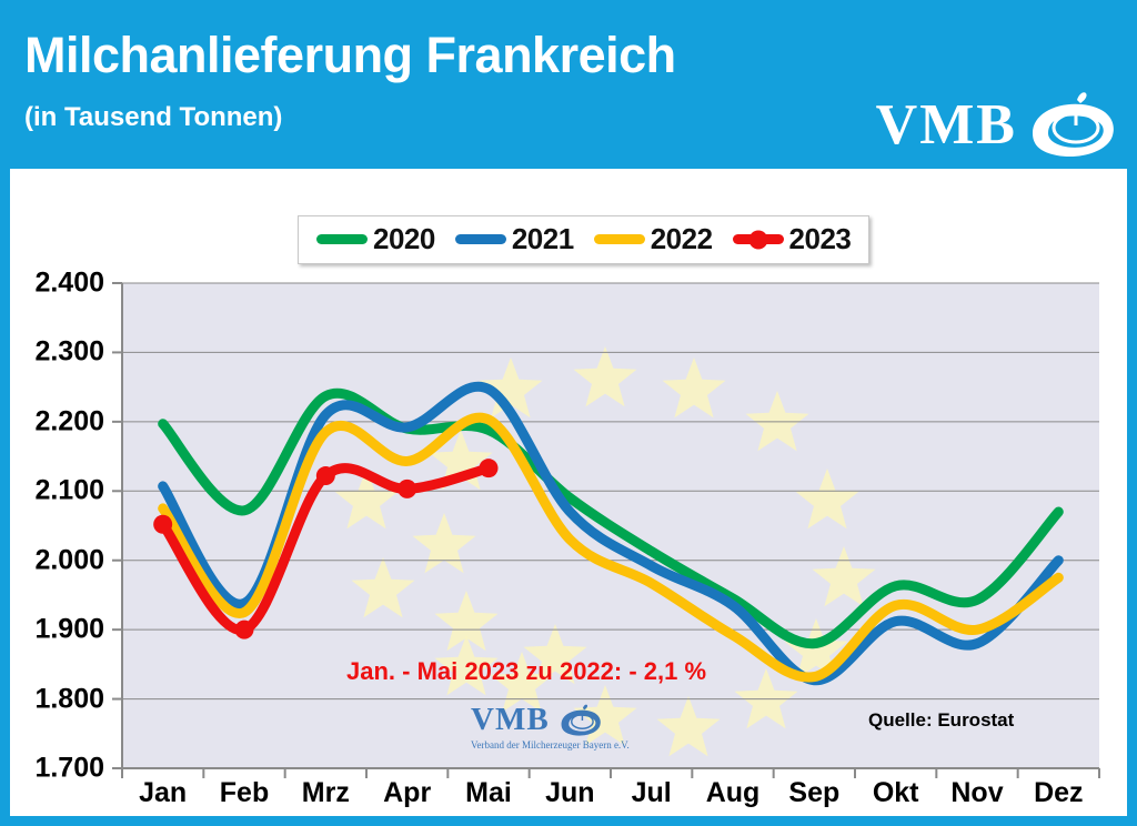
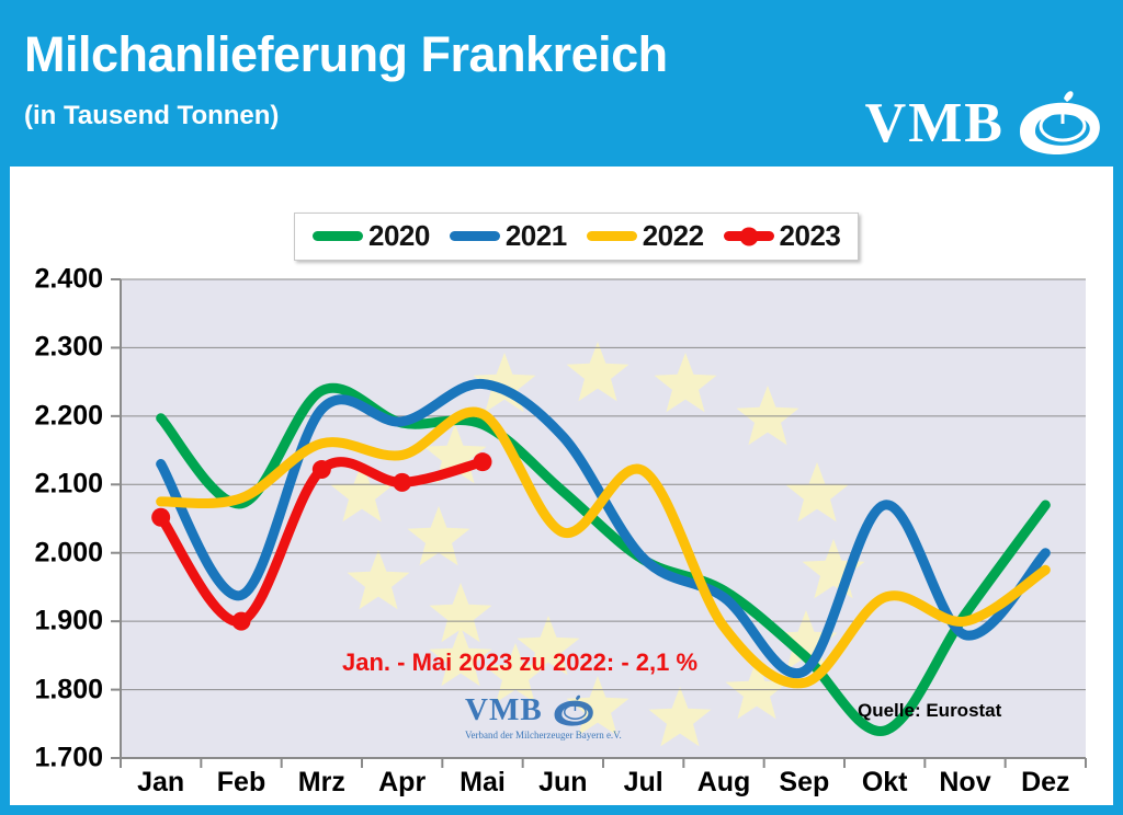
2021/Jan: 2110 -> 2130
2022/Feb: 1920 -> 2080
2022/Mrz: 2180 -> 2160
2021/Jun: 2070 -> 2170
2020/Jul: 2010 -> 1990
2022/Jul: 1970 -> 2120
2020/Sep: 1880 -> 1850
2022/Sep: 1830 -> 1810
2020/Okt: 1960 -> 1740
2021/Okt: 1910 -> 2070
2020/Nov: 1940 -> 1910
